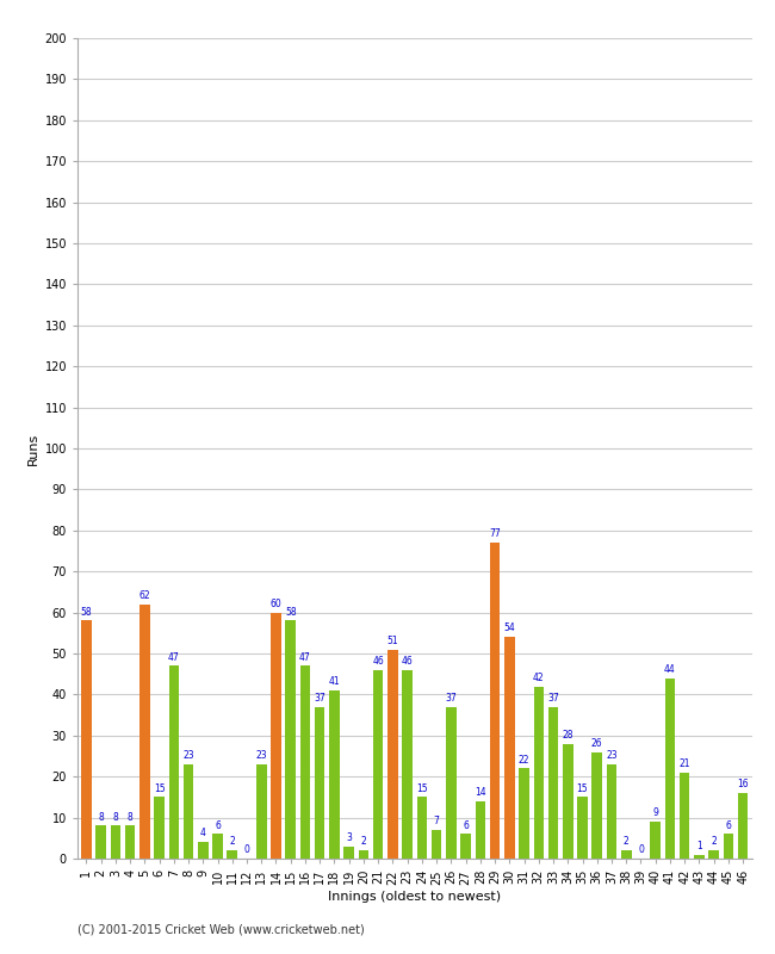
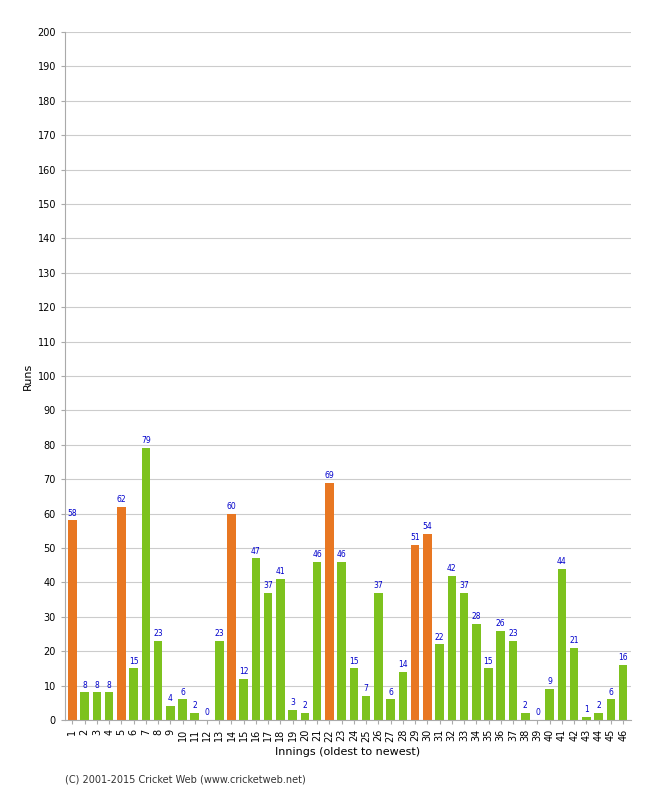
7: 47 -> 79
15: 58 -> 12
22: 51 -> 69
29: 77 -> 51
